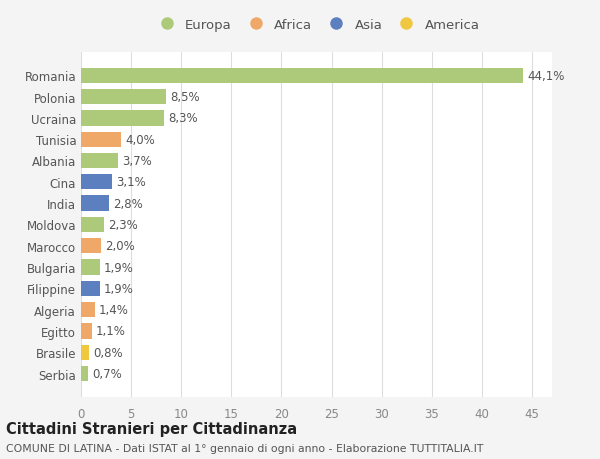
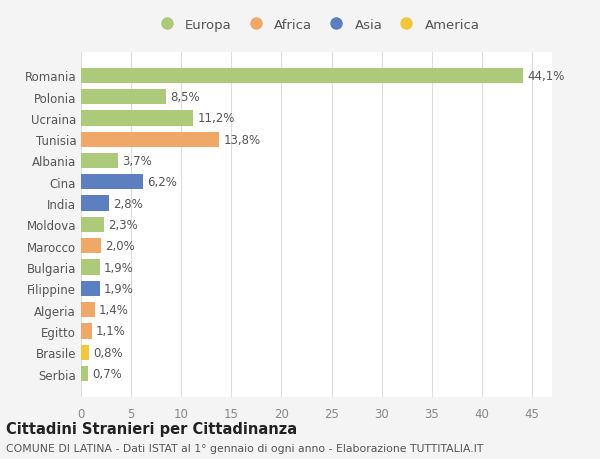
Ucraina: 8,3% -> 11,2%
Tunisia: 4,0% -> 13,8%
Cina: 3,1% -> 6,2%
